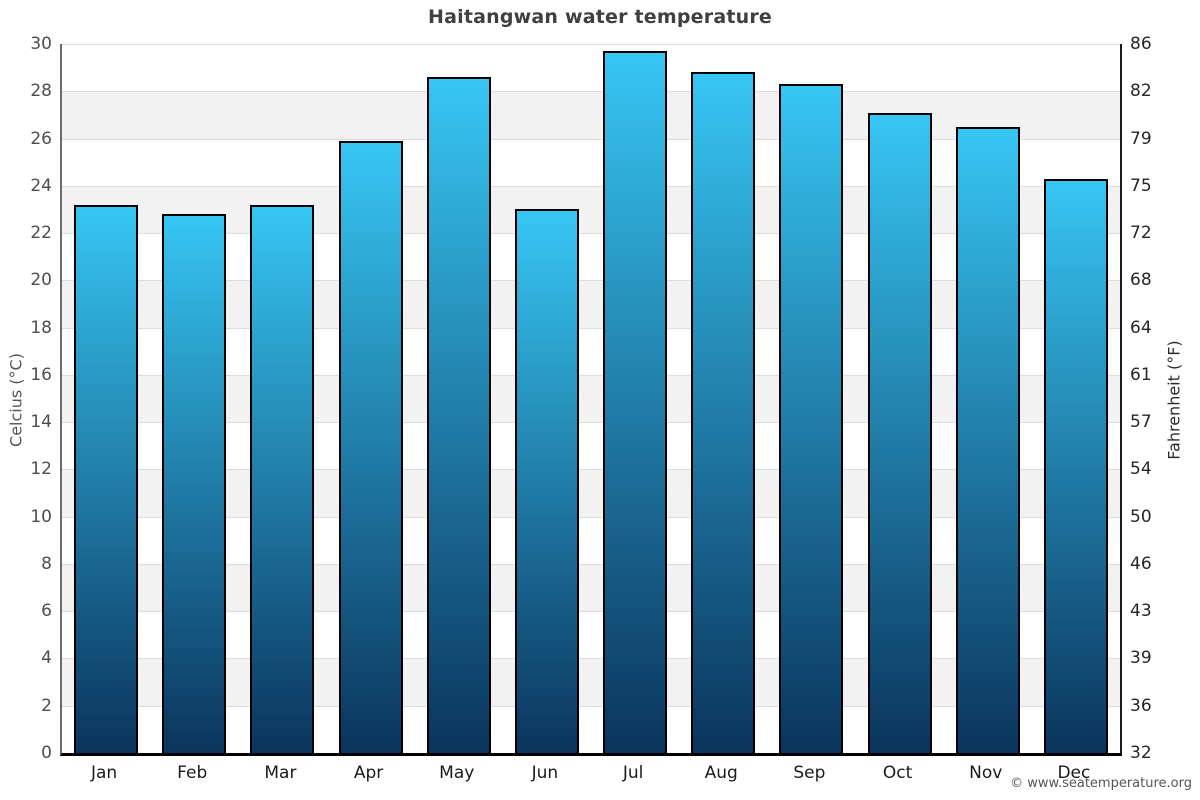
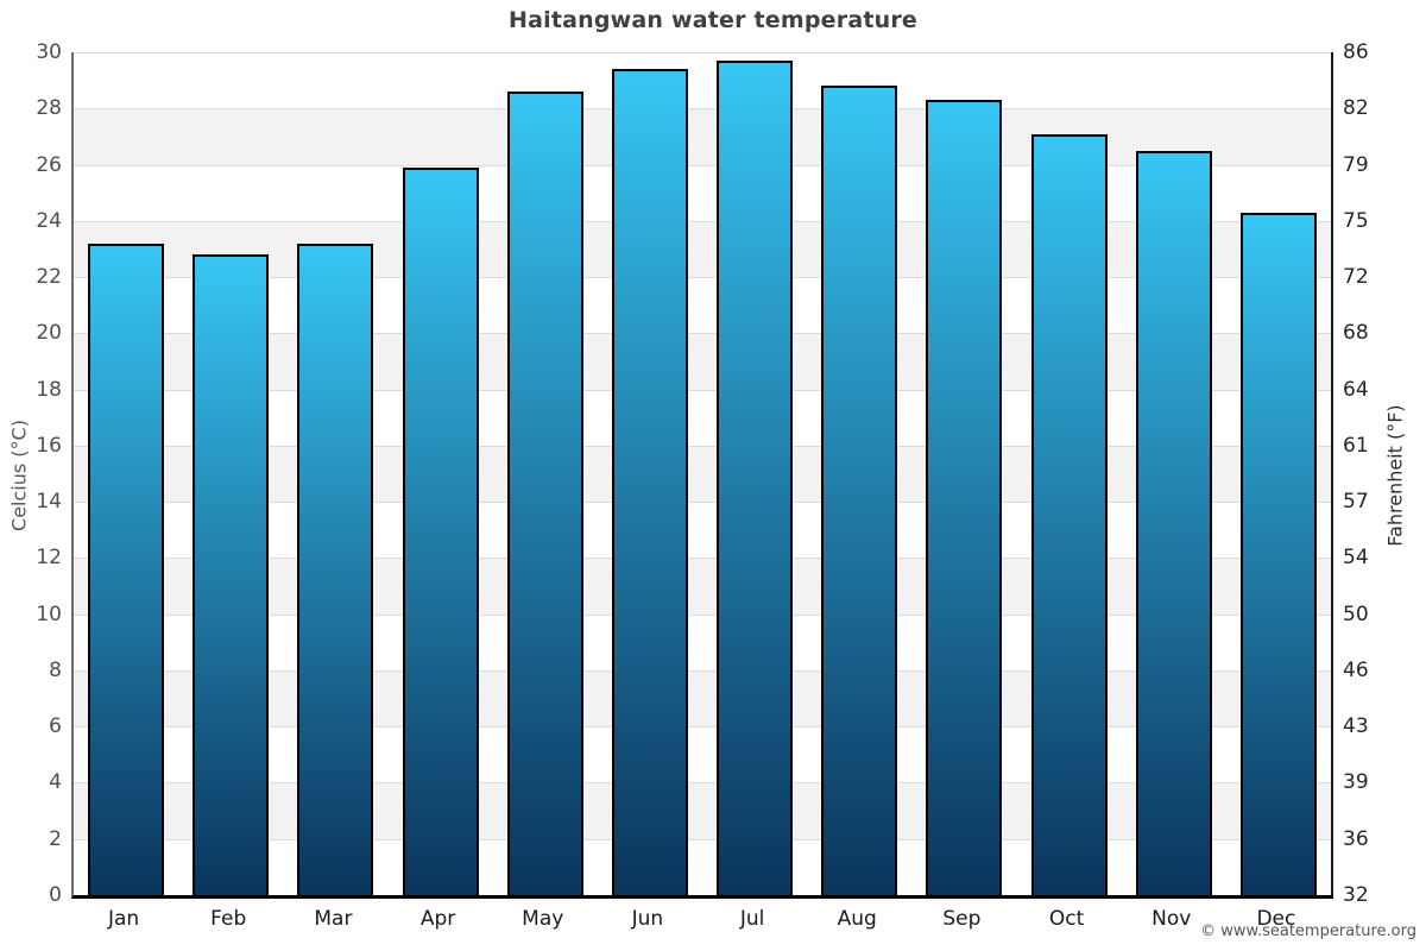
Jun: 23.0 -> 29.4
